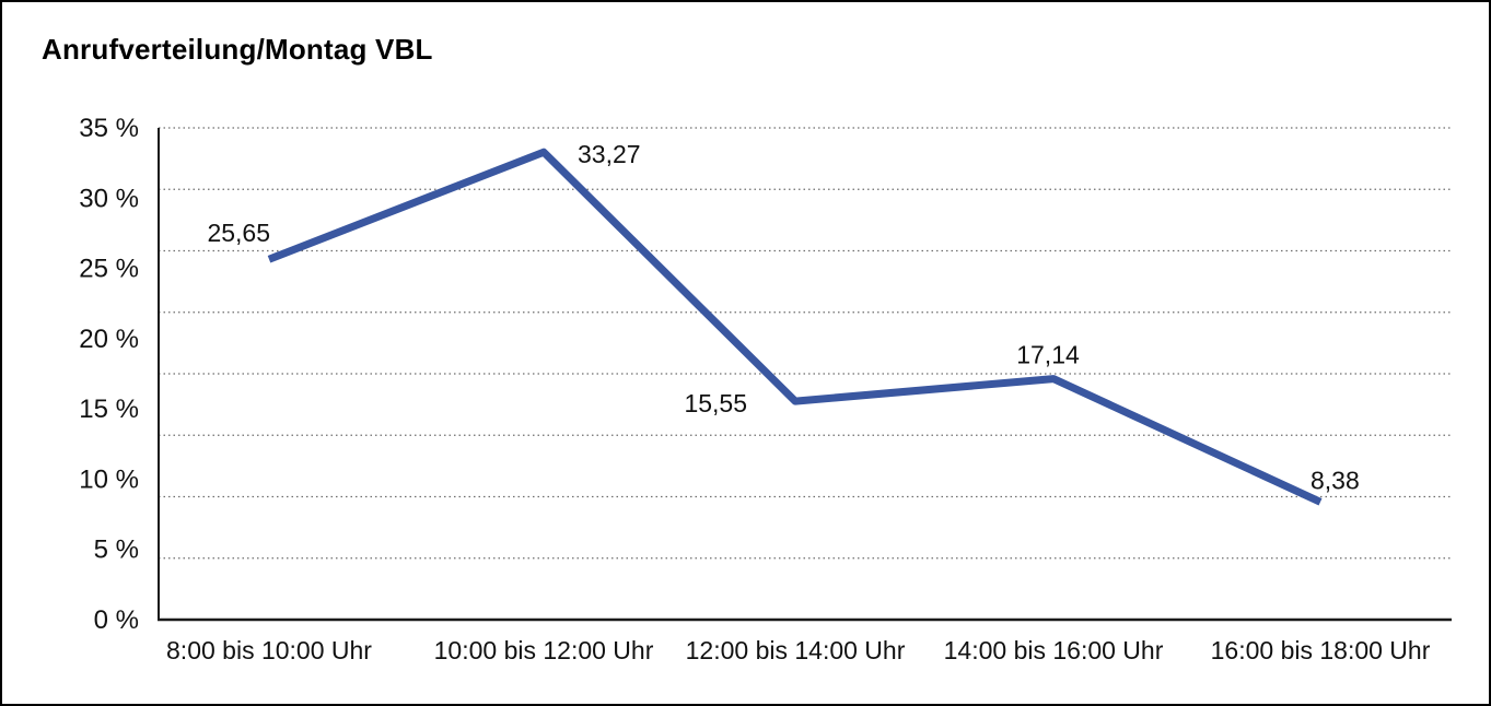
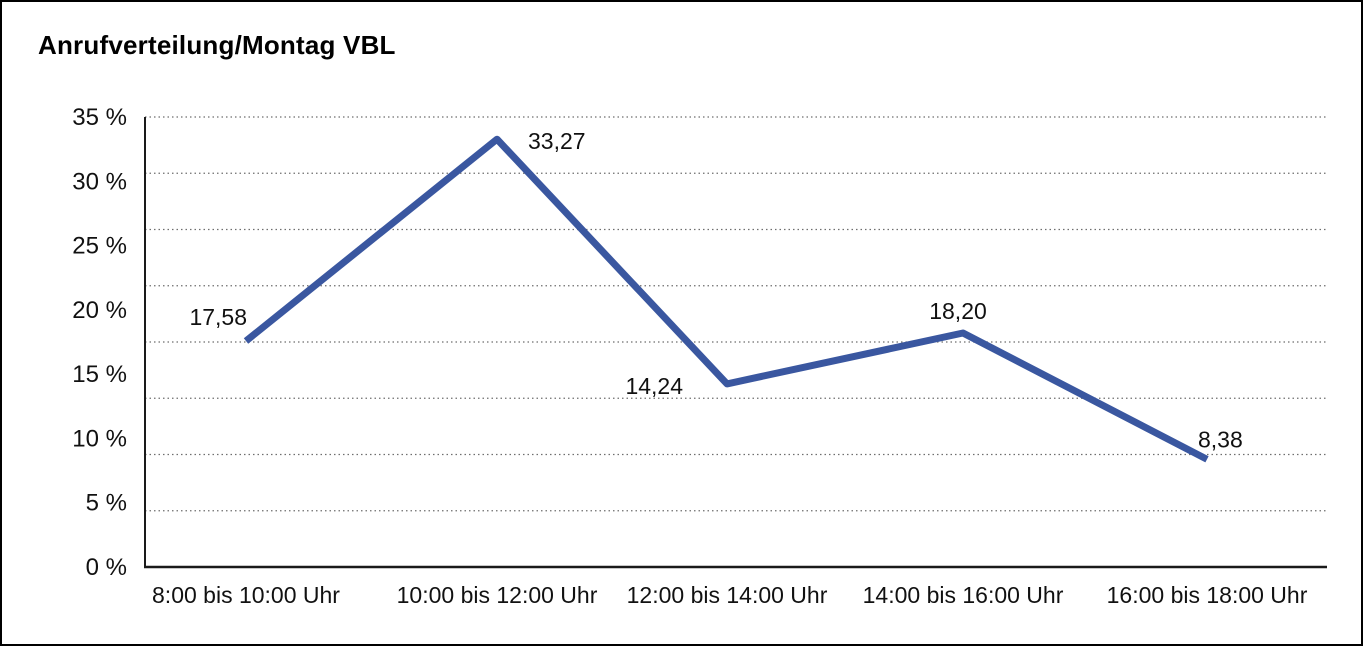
8:00 bis 10:00 Uhr: 25,65 -> 17,58
12:00 bis 14:00 Uhr: 15,55 -> 14,24
14:00 bis 16:00 Uhr: 17,14 -> 18,20
